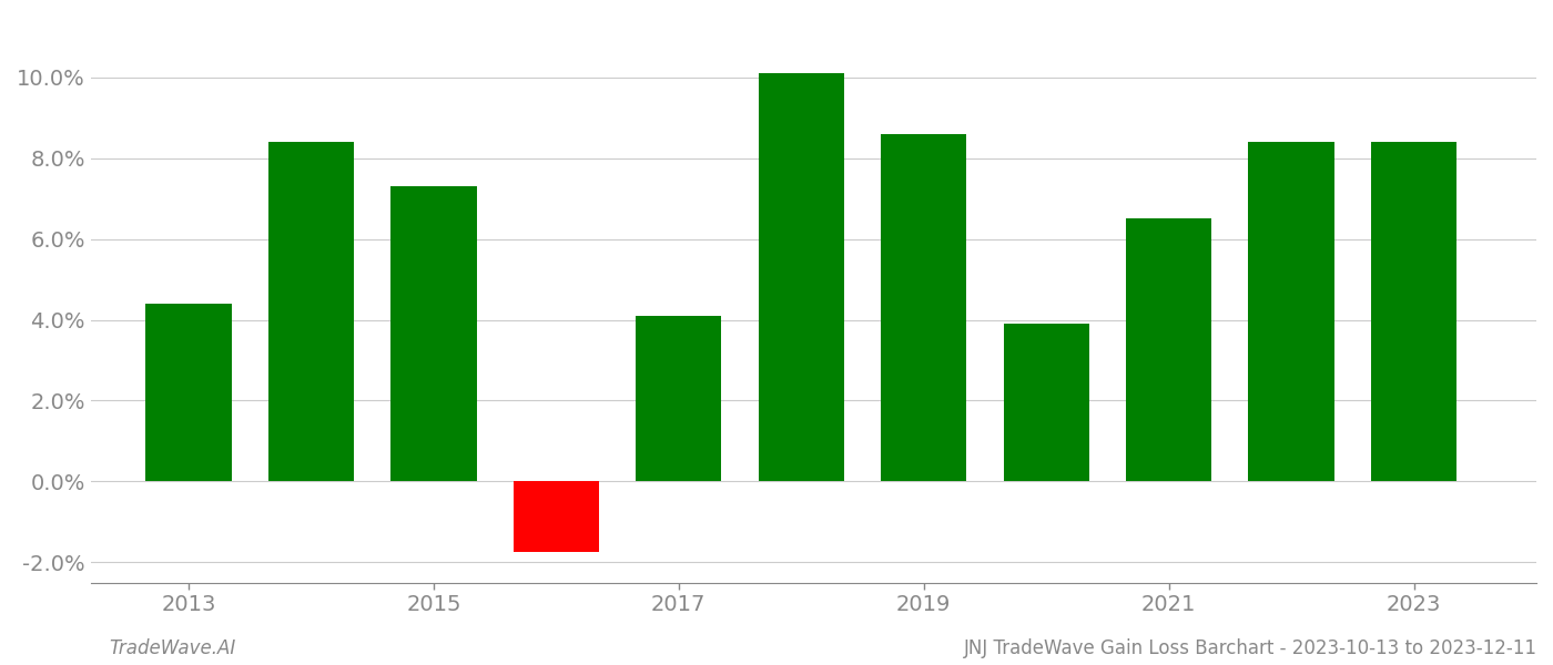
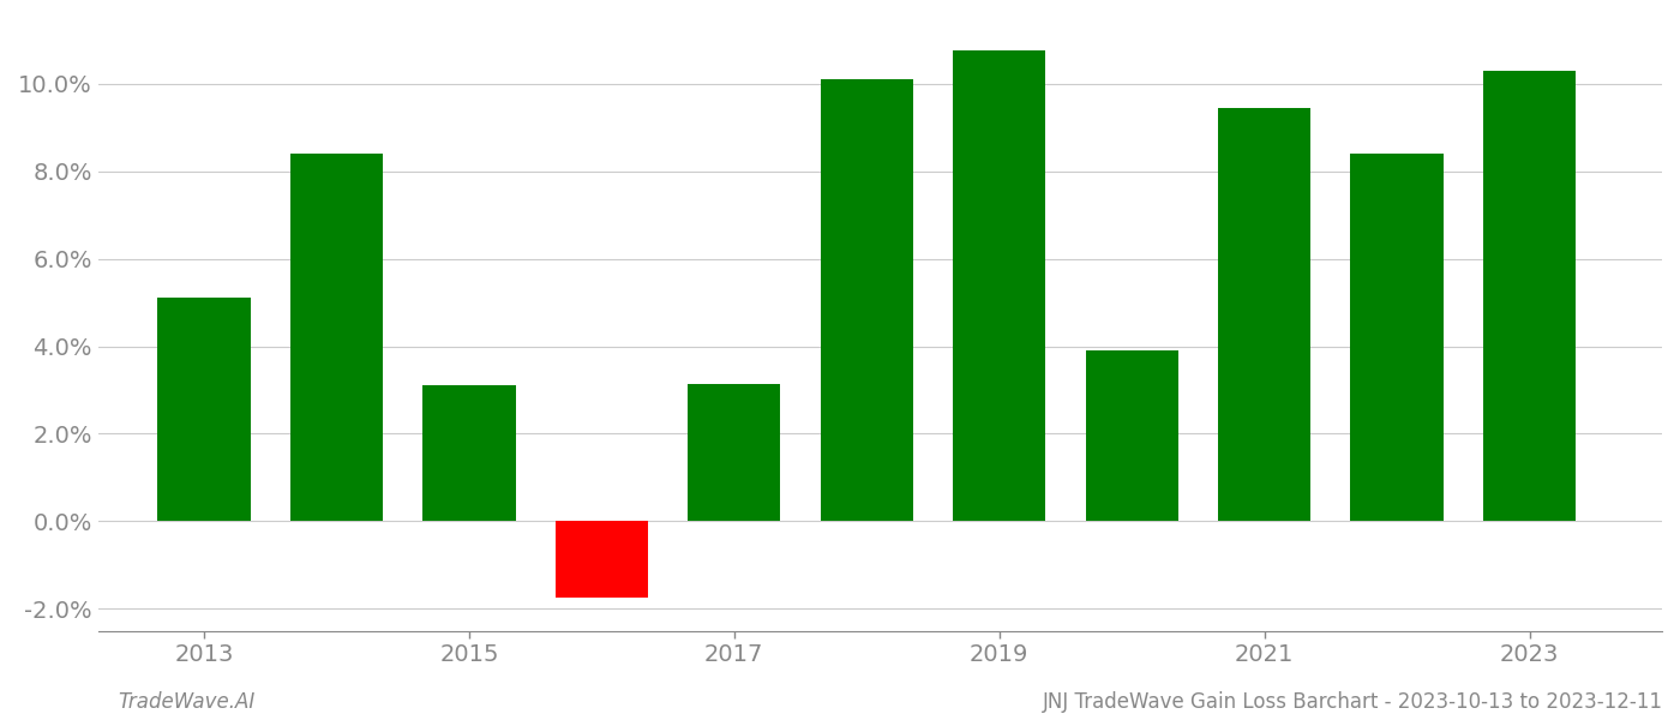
2013: 4.40% -> 5.10%
2015: 7.30% -> 3.10%
2017: 4.10% -> 3.15%
2019: 8.60% -> 10.75%
2021: 6.50% -> 9.45%
2023: 8.40% -> 10.30%
